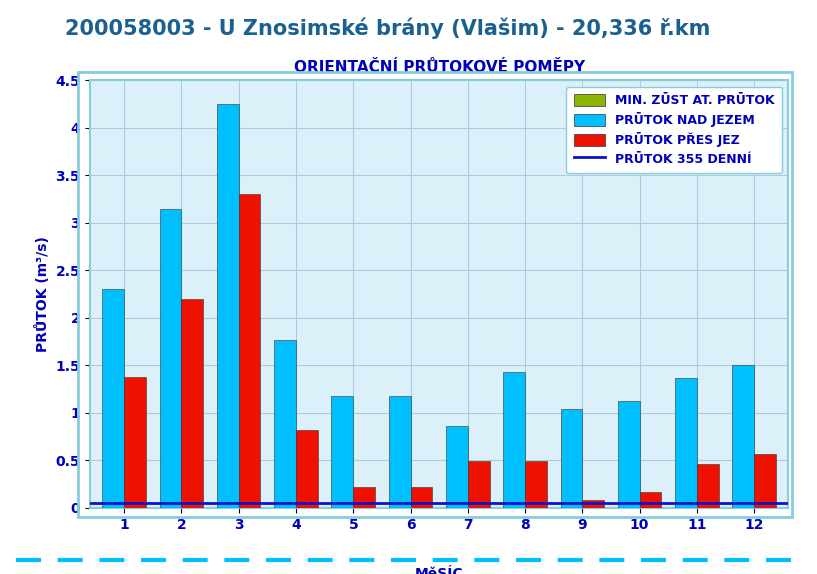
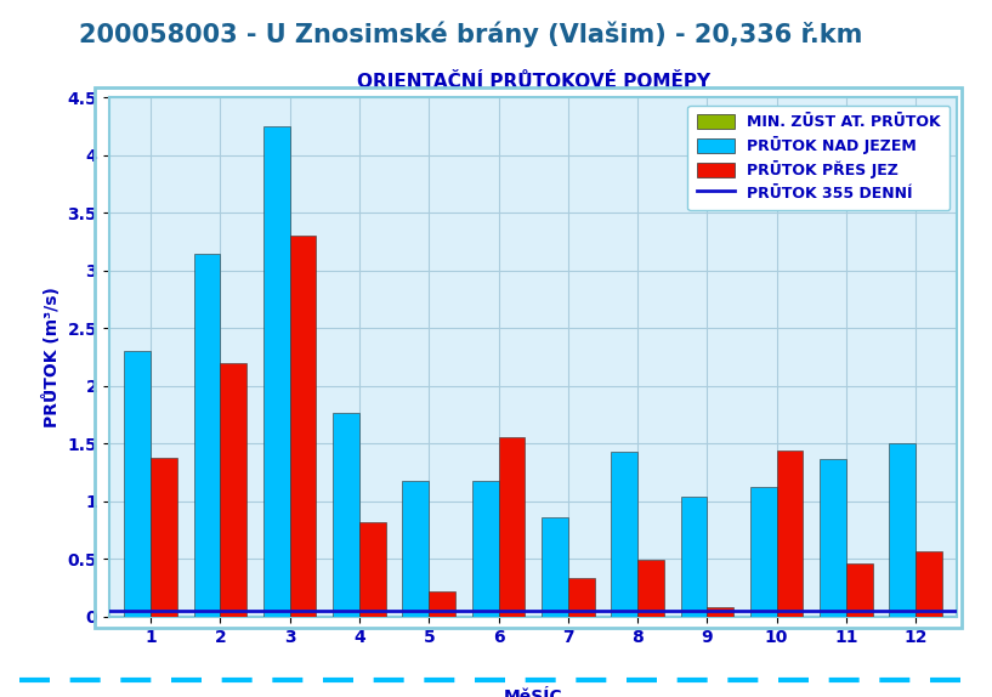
PRŪTOK PŘES JEZ/6: 0.22 -> 1.56
PRŪTOK PŘES JEZ/7: 0.49 -> 0.34
PRŪTOK PŘES JEZ/10: 0.17 -> 1.44
